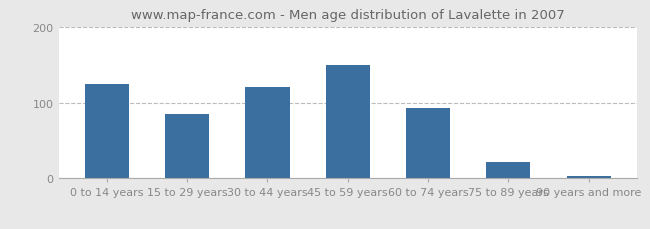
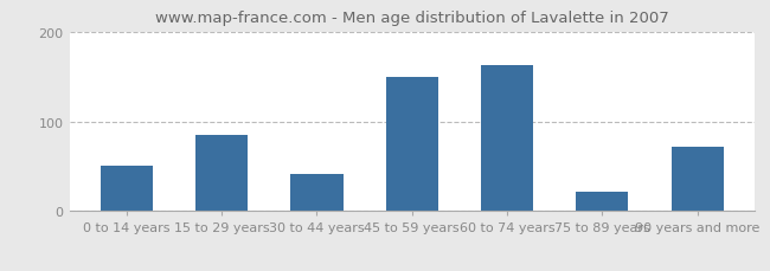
0 to 14 years: 125 -> 50
30 to 44 years: 120 -> 42
60 to 74 years: 93 -> 162
90 years and more: 3 -> 72
